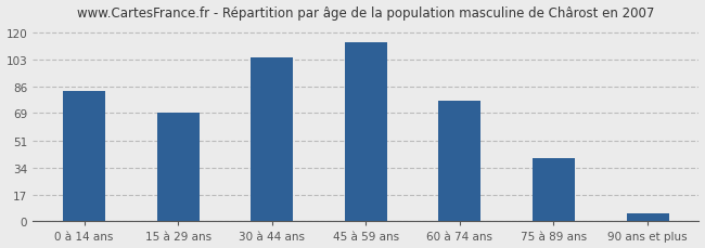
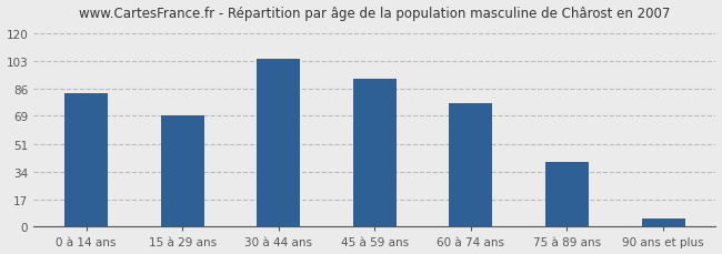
45 à 59 ans: 114 -> 92
